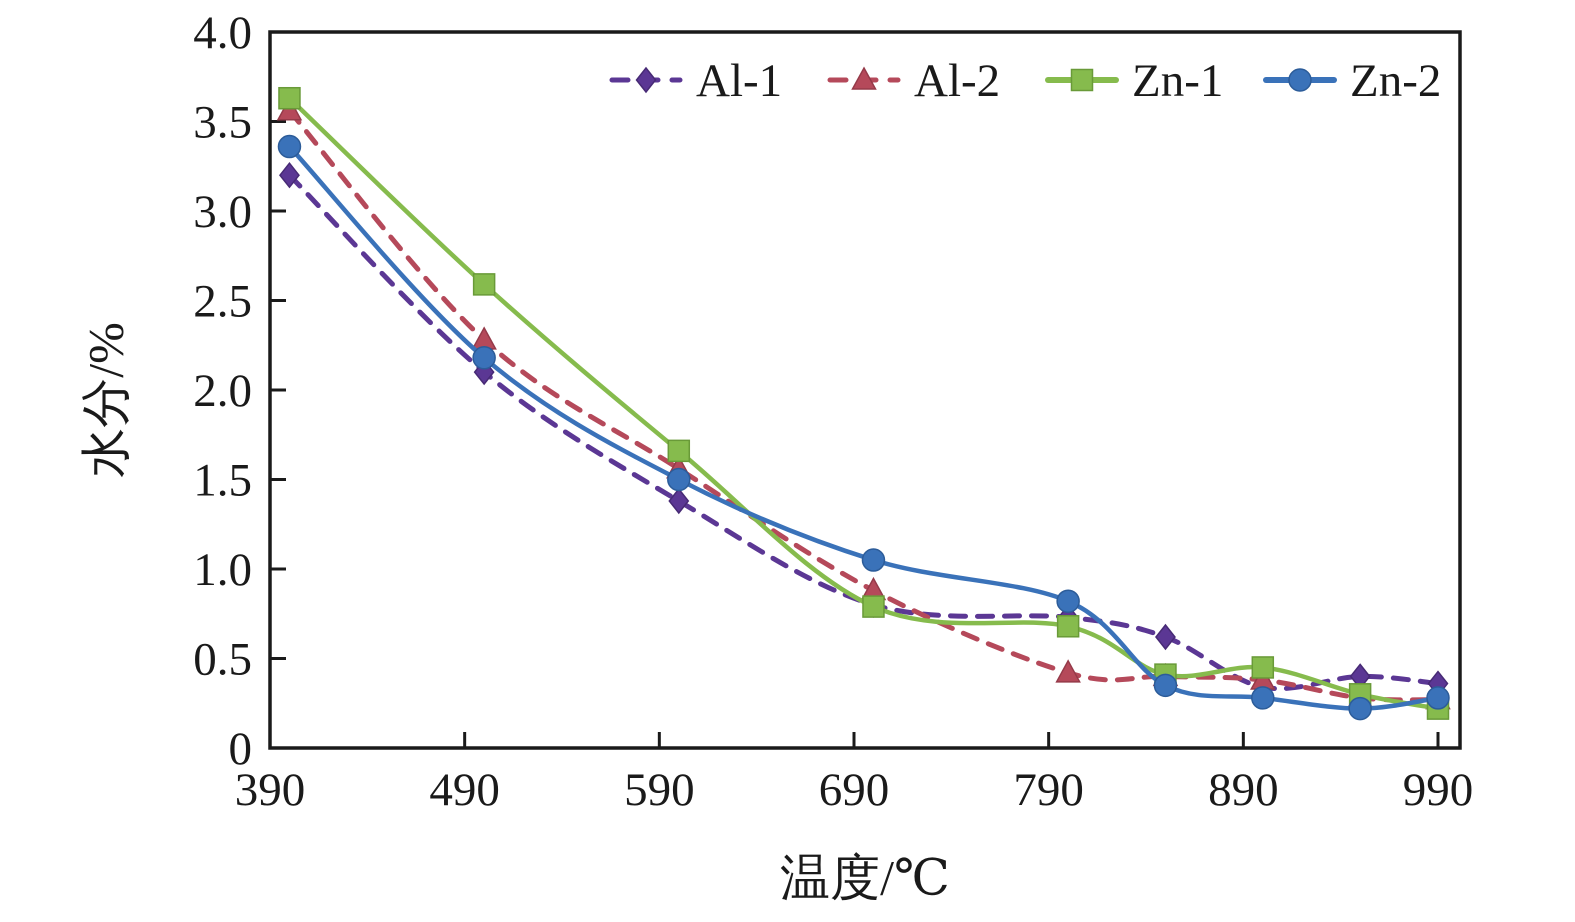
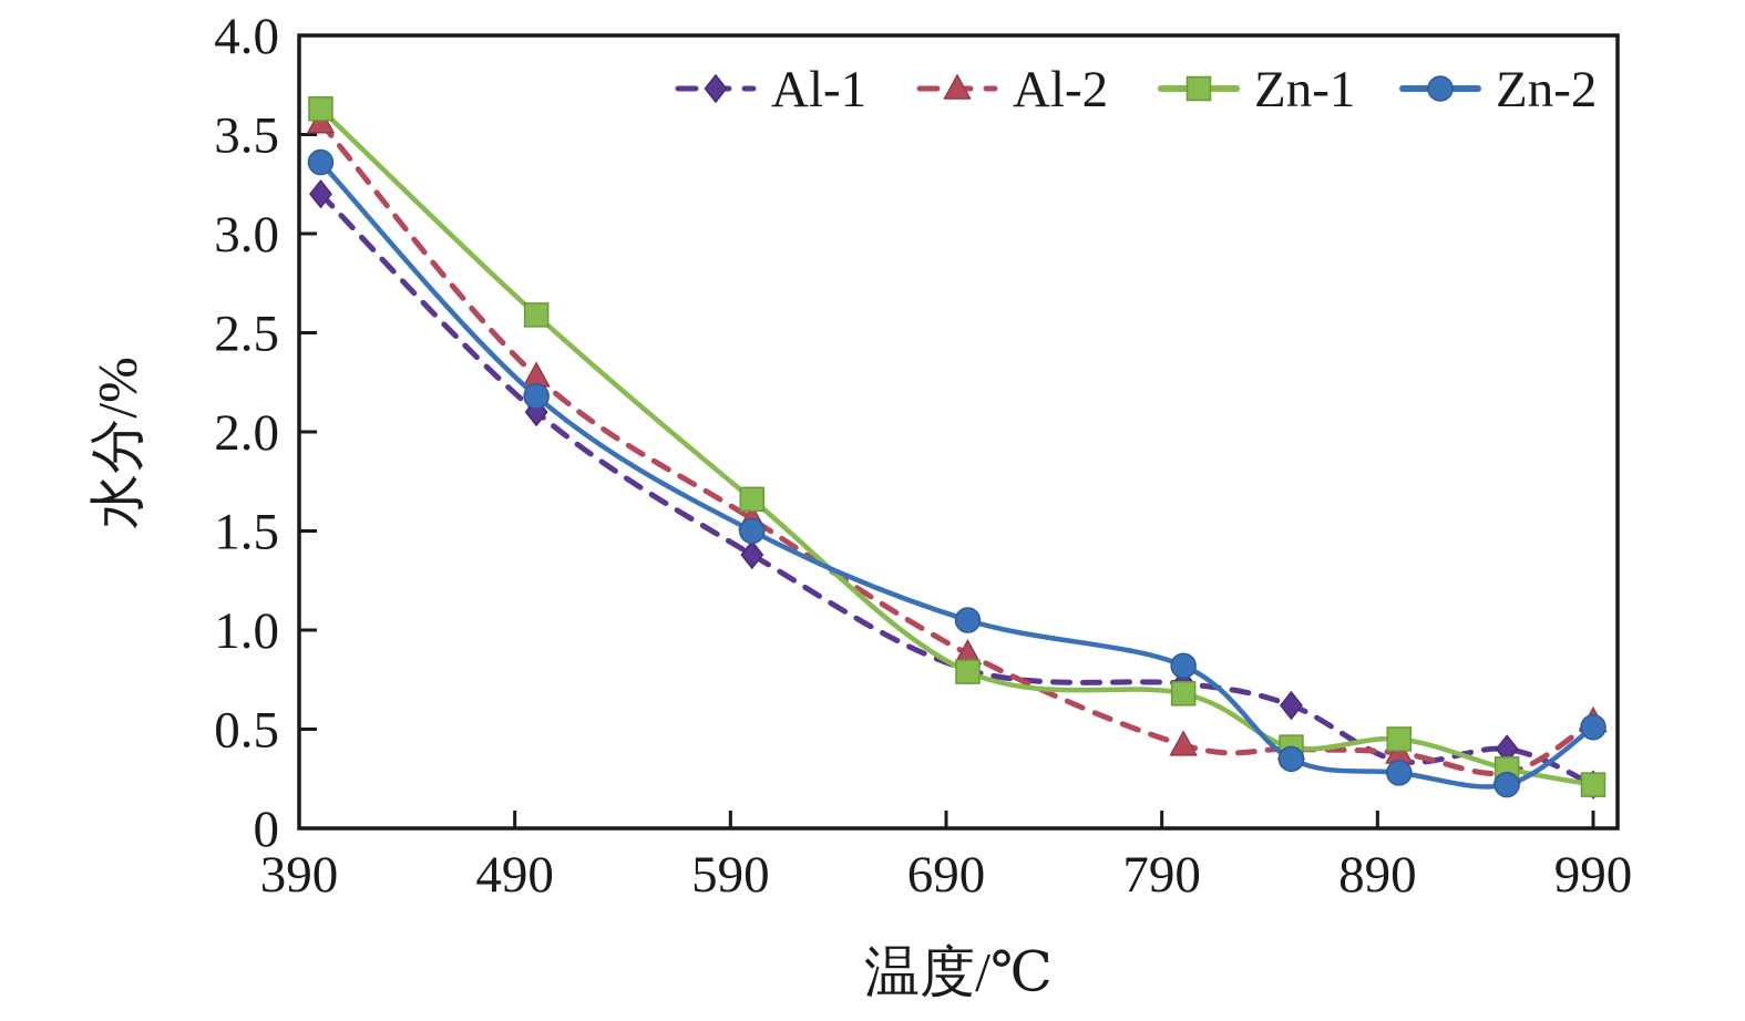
Al-1/990: 0.36 -> 0.22
Al-2/990: 0.27 -> 0.54
Zn-2/990: 0.28 -> 0.51
